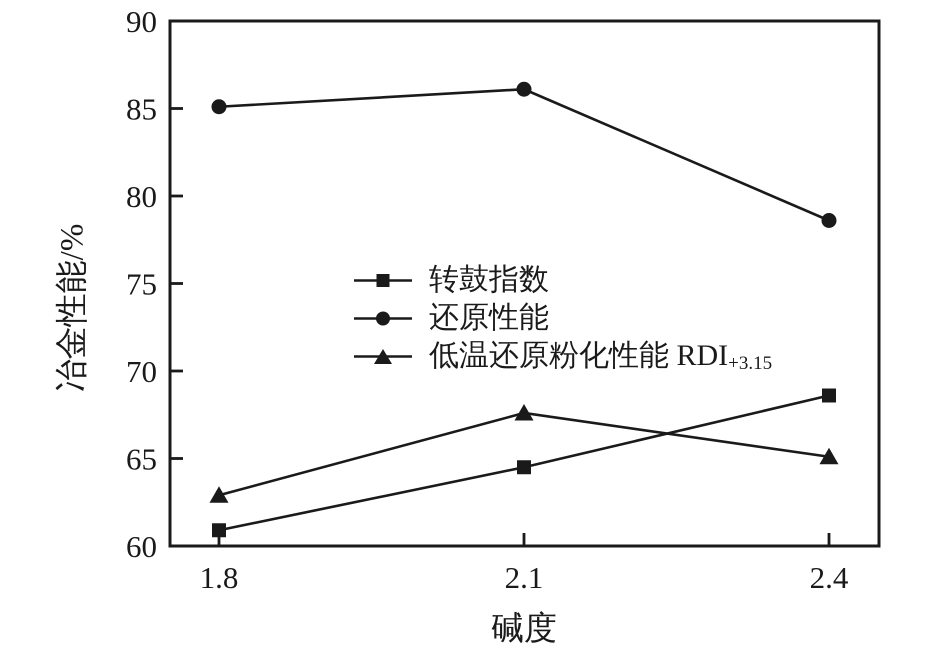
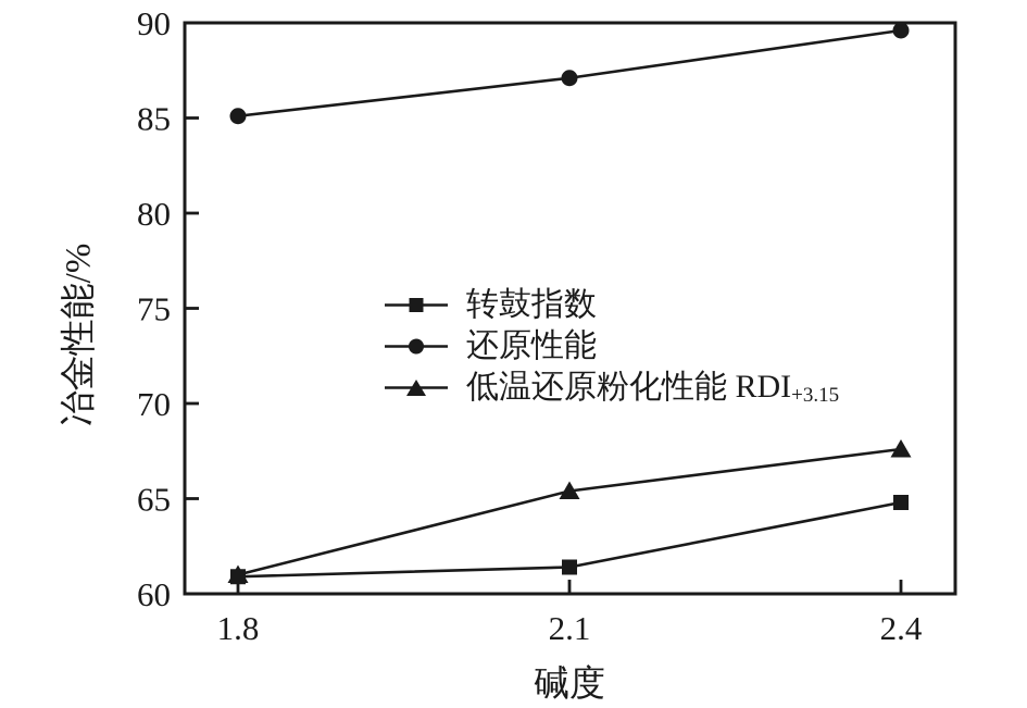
低温还原粉化性能 RDI/1.8: 62.9 -> 61.0
转鼓指数/2.1: 64.5 -> 61.4
还原性能/2.1: 86.1 -> 87.1
低温还原粉化性能 RDI/2.1: 67.6 -> 65.4
转鼓指数/2.4: 68.6 -> 64.8
还原性能/2.4: 78.6 -> 89.6
低温还原粉化性能 RDI/2.4: 65.1 -> 67.6
